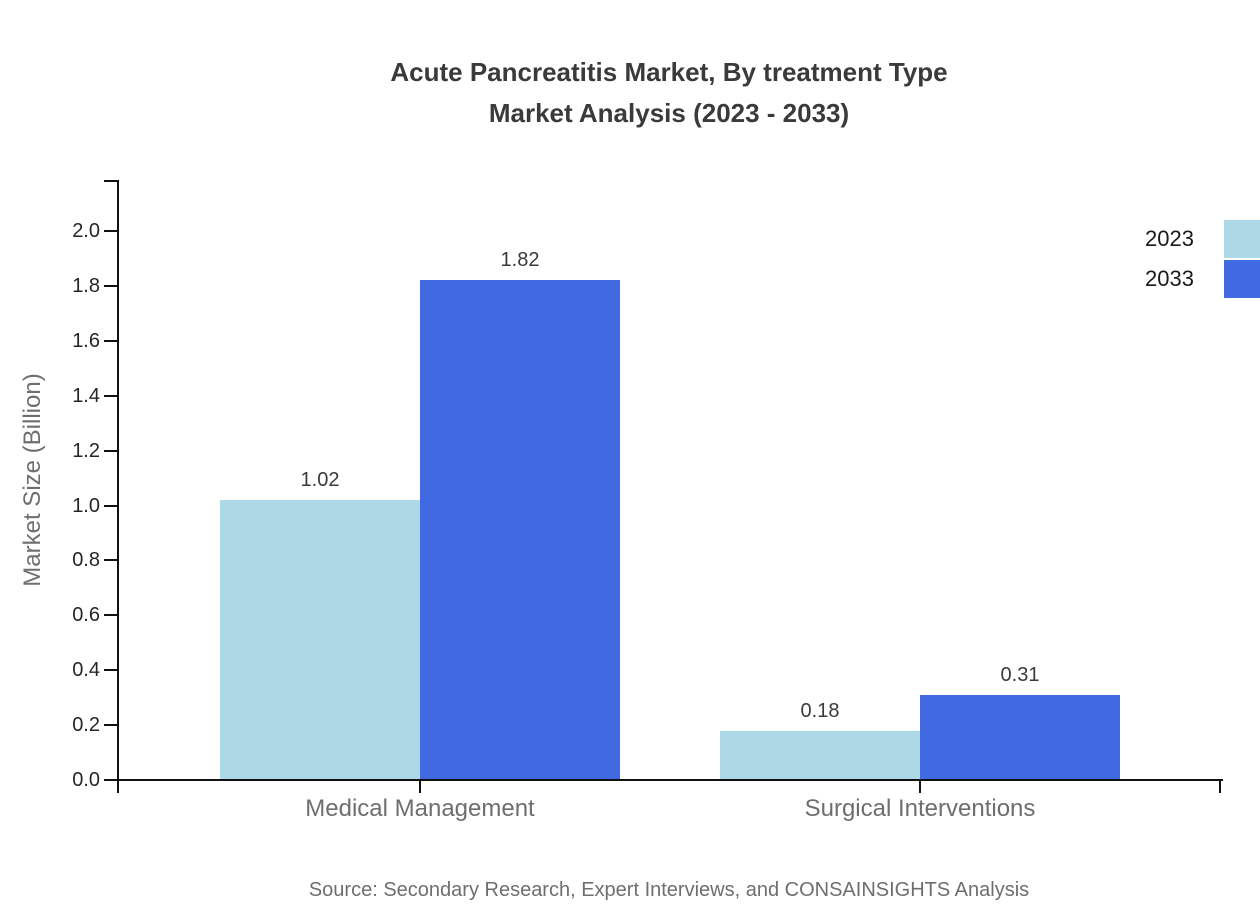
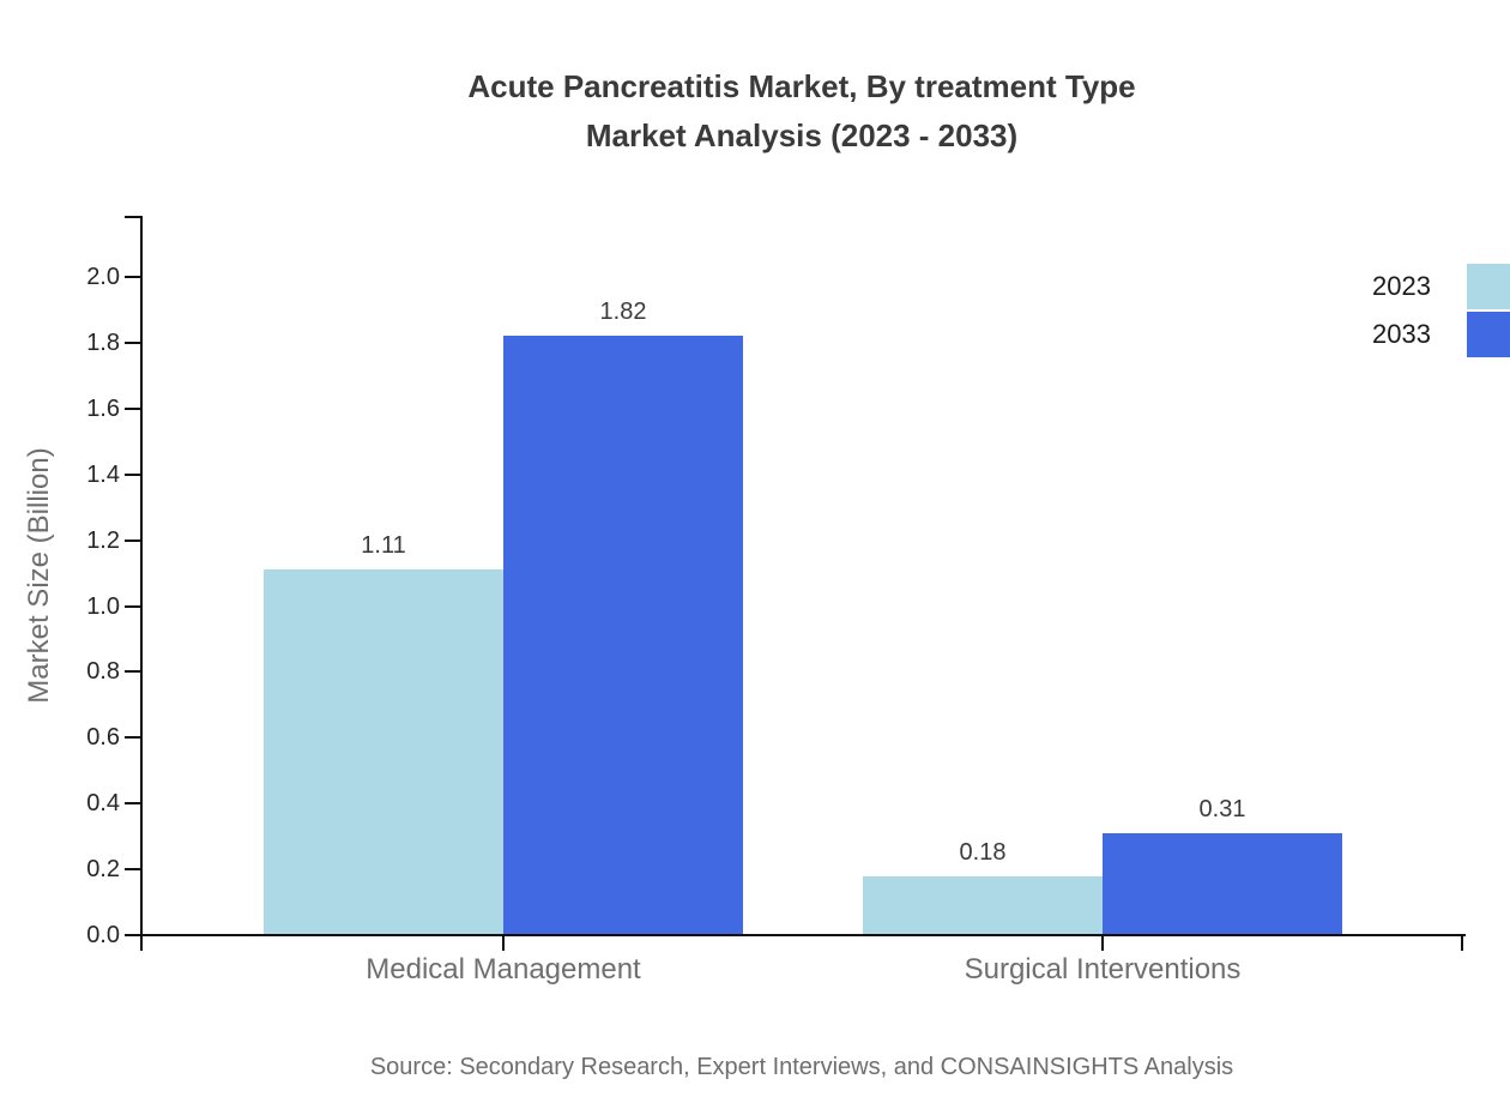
2023/Medical Management: 1.02 -> 1.11
